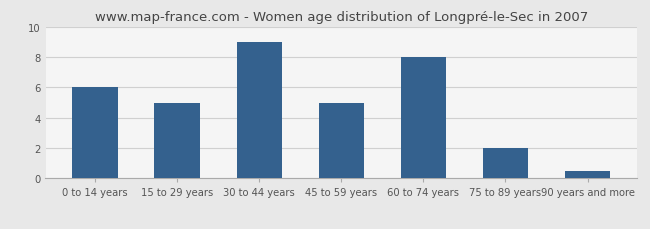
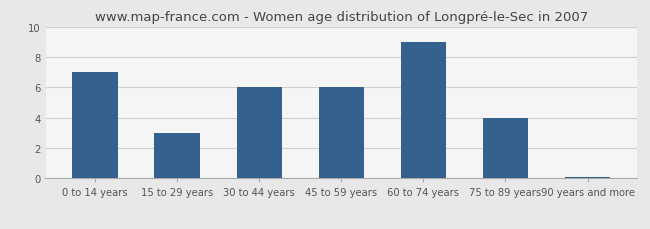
0 to 14 years: 6.0 -> 7.0
15 to 29 years: 5.0 -> 3.0
30 to 44 years: 9.0 -> 6.0
45 to 59 years: 5.0 -> 6.0
60 to 74 years: 8.0 -> 9.0
75 to 89 years: 2.0 -> 4.0
90 years and more: 0.5 -> 0.1
